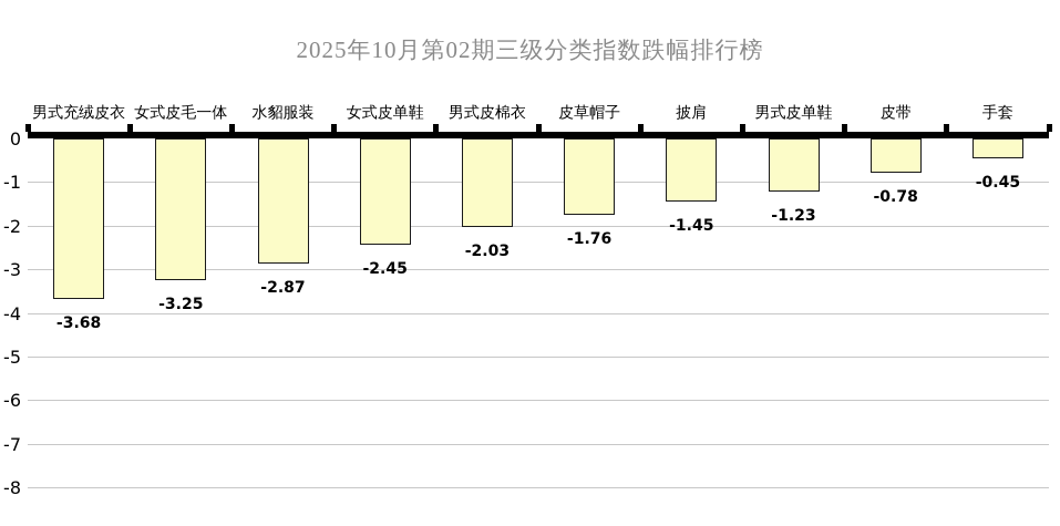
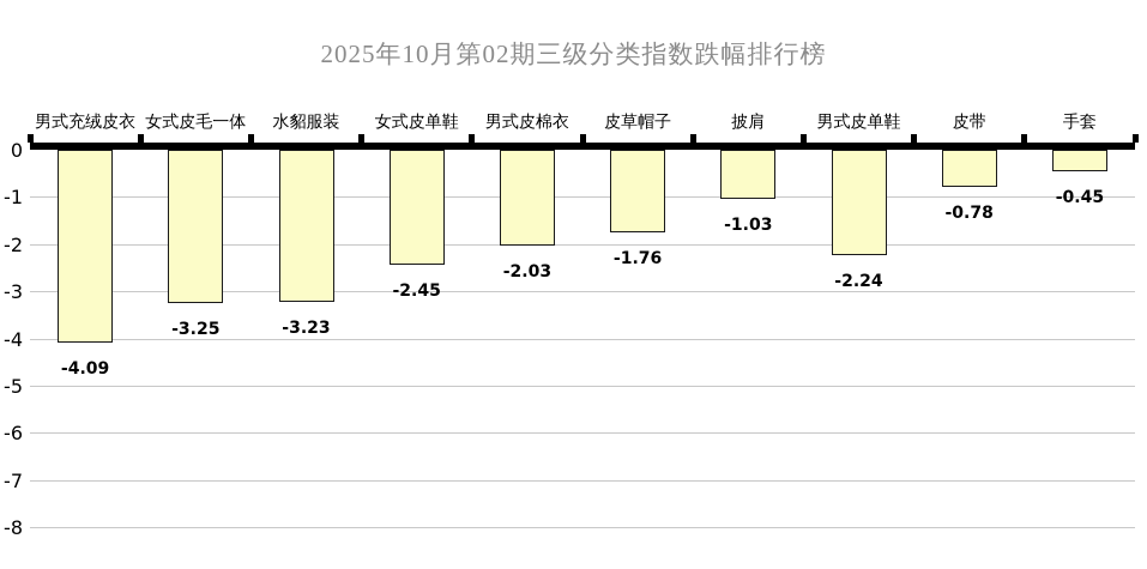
男式充绒皮衣: -3.68 -> -4.09
水貂服装: -2.87 -> -3.23
披肩: -1.45 -> -1.03
男式皮单鞋: -1.23 -> -2.24
